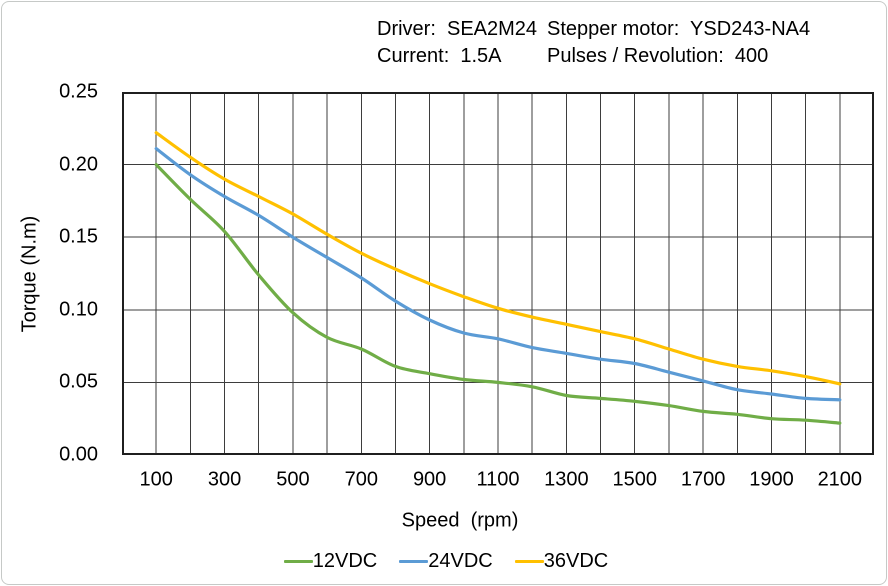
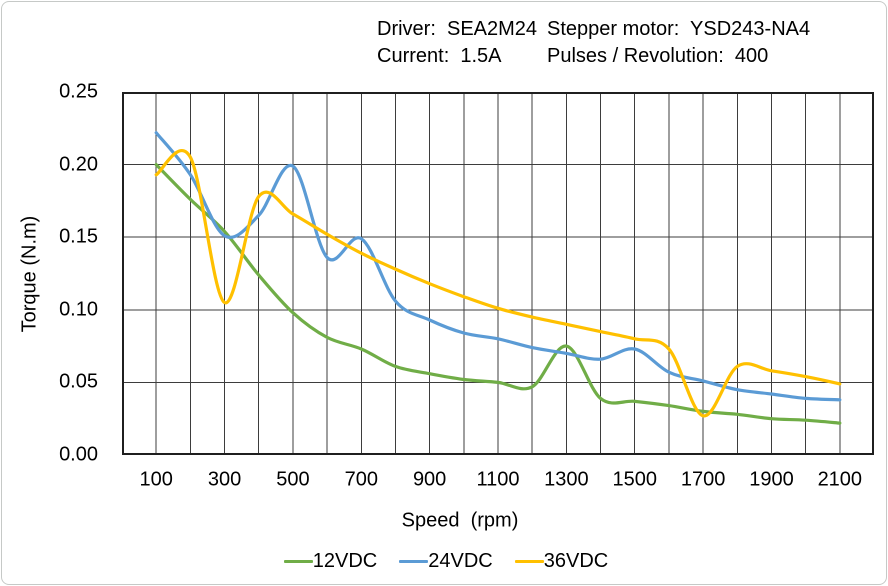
24VDC/100: 0.211 -> 0.222
36VDC/100: 0.222 -> 0.193
24VDC/300: 0.178 -> 0.151
36VDC/300: 0.190 -> 0.105
24VDC/500: 0.150 -> 0.199
24VDC/700: 0.122 -> 0.149
12VDC/1300: 0.041 -> 0.075
24VDC/1500: 0.063 -> 0.073
36VDC/1700: 0.066 -> 0.027
